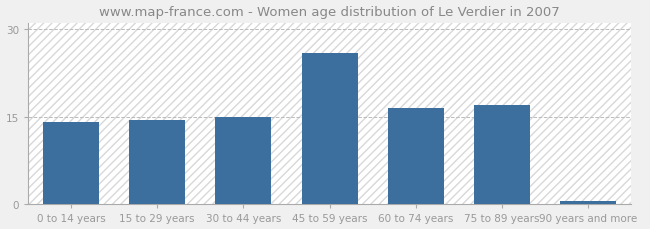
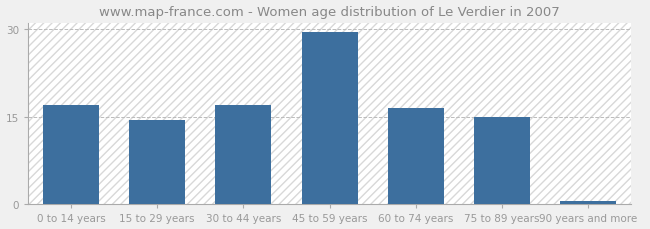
0 to 14 years: 14.0 -> 17.0
30 to 44 years: 15.0 -> 17.0
45 to 59 years: 25.8 -> 29.5
75 to 89 years: 17.0 -> 15.0
